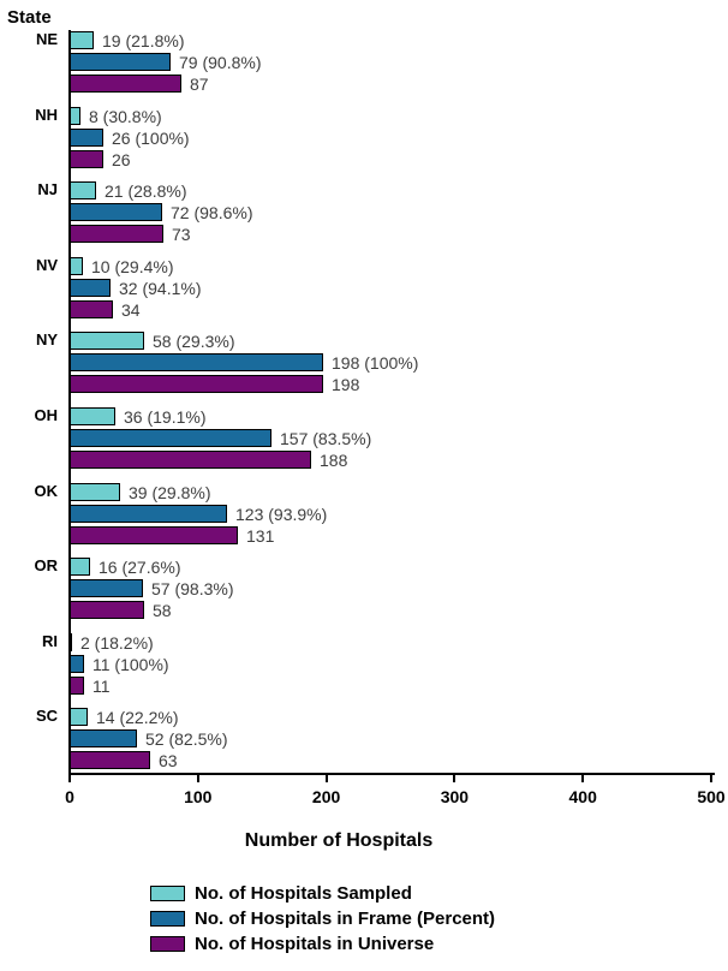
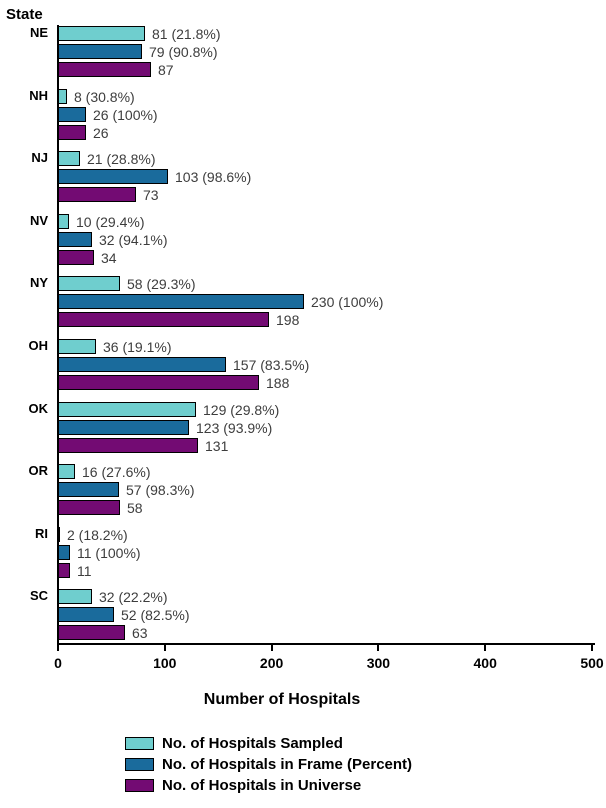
No. of Hospitals Sampled/NE: 19 -> 81
No. of Hospitals in Frame (Percent)/NJ: 72 -> 103
No. of Hospitals in Frame (Percent)/NY: 198 -> 230
No. of Hospitals Sampled/OK: 39 -> 129
No. of Hospitals Sampled/SC: 14 -> 32
